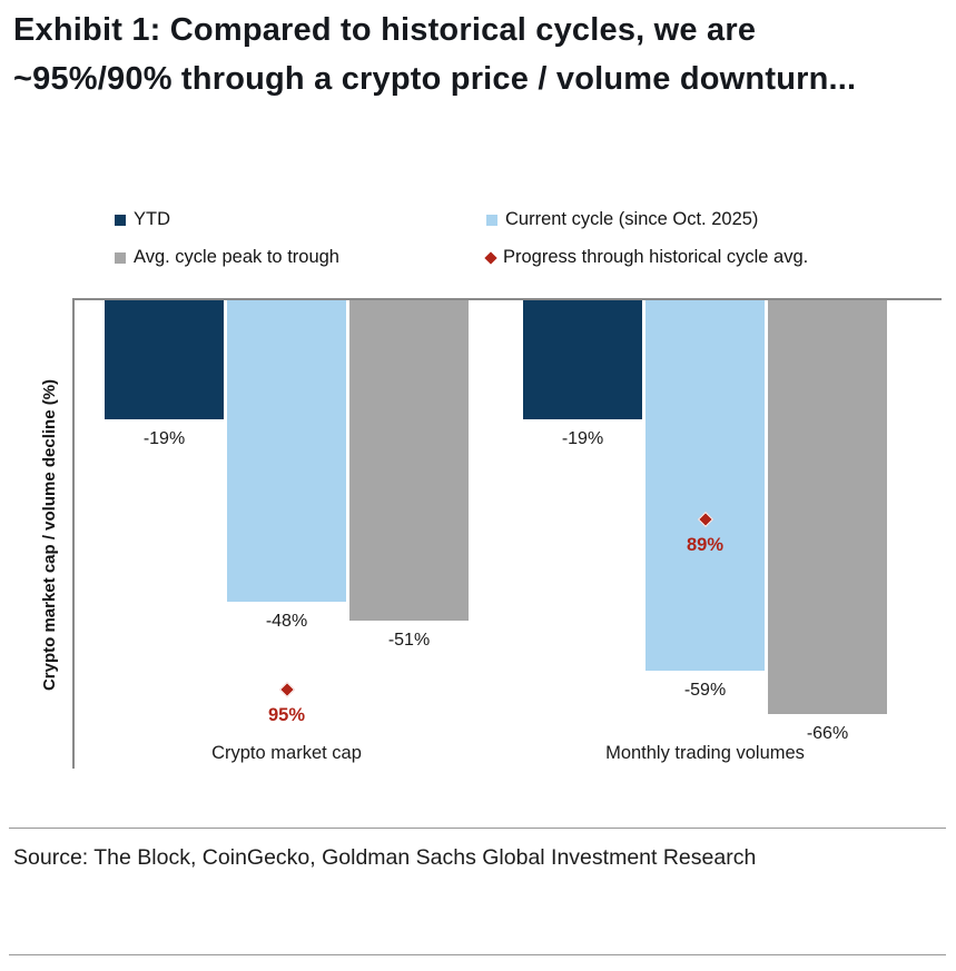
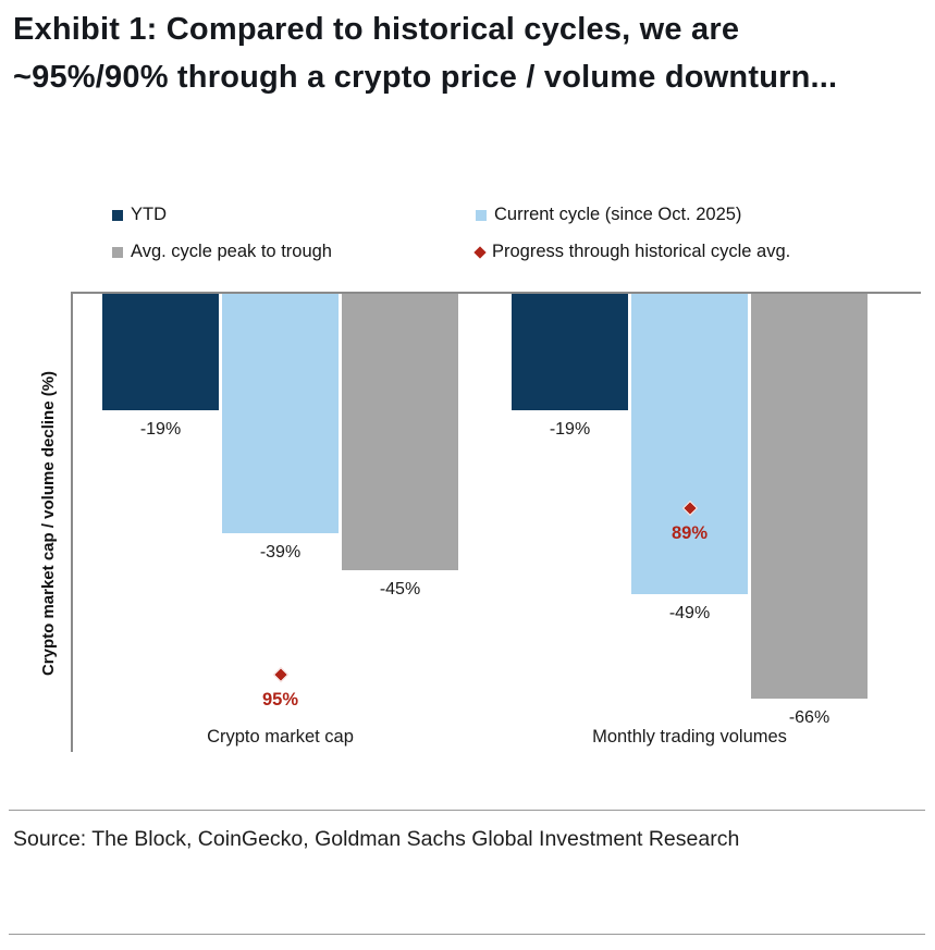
Current cycle (since Oct. 2025)/Crypto market cap: -48% -> -39%
Avg. cycle peak to trough/Crypto market cap: -51% -> -45%
Current cycle (since Oct. 2025)/Monthly trading volumes: -59% -> -49%
